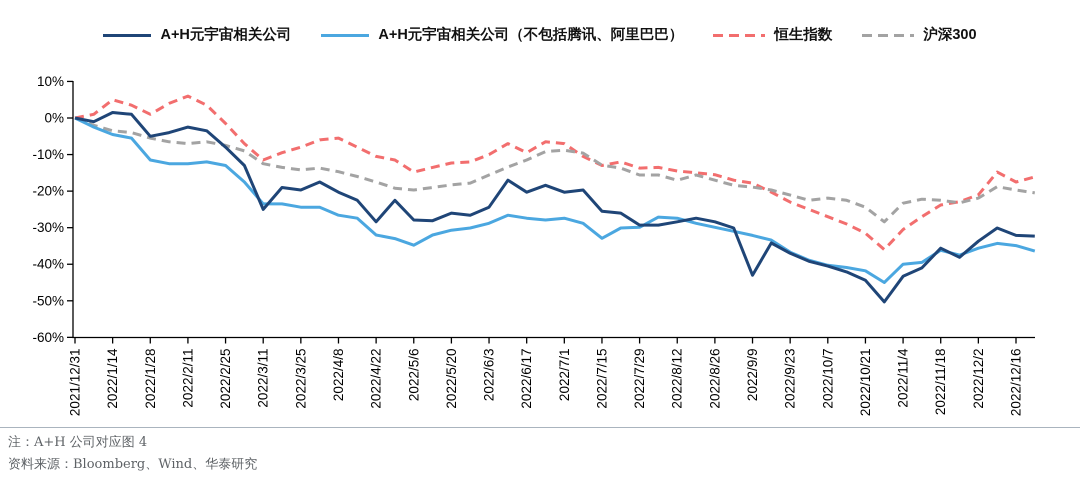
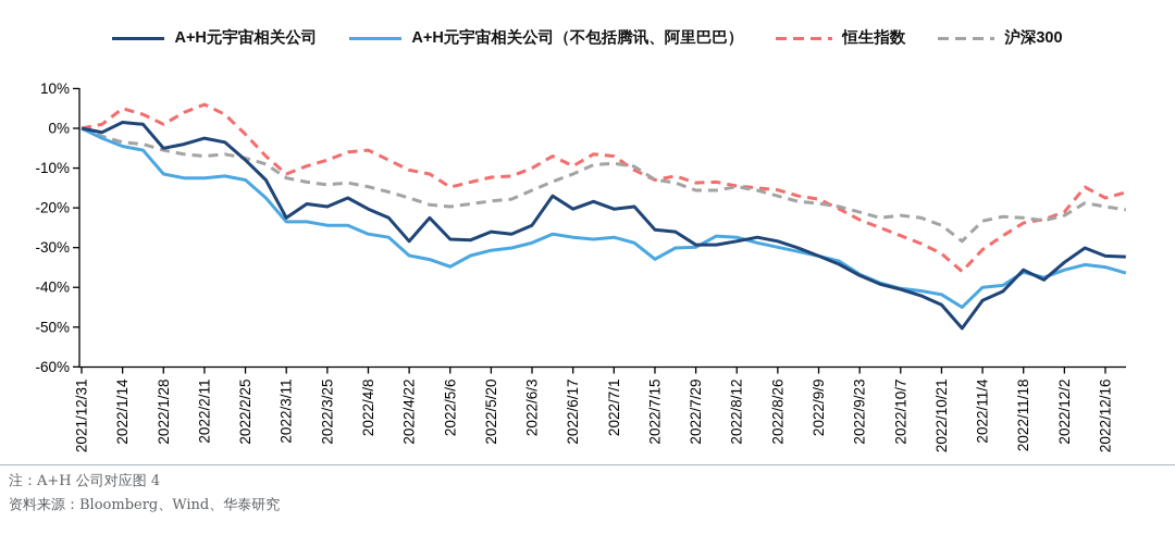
A+H元宇宙相关公司/2022/3/11: -25% -> -22%
沪深300/2022/8/12: -17% -> -15%
A+H元宇宙相关公司/2022/9/9: -43% -> -32%
